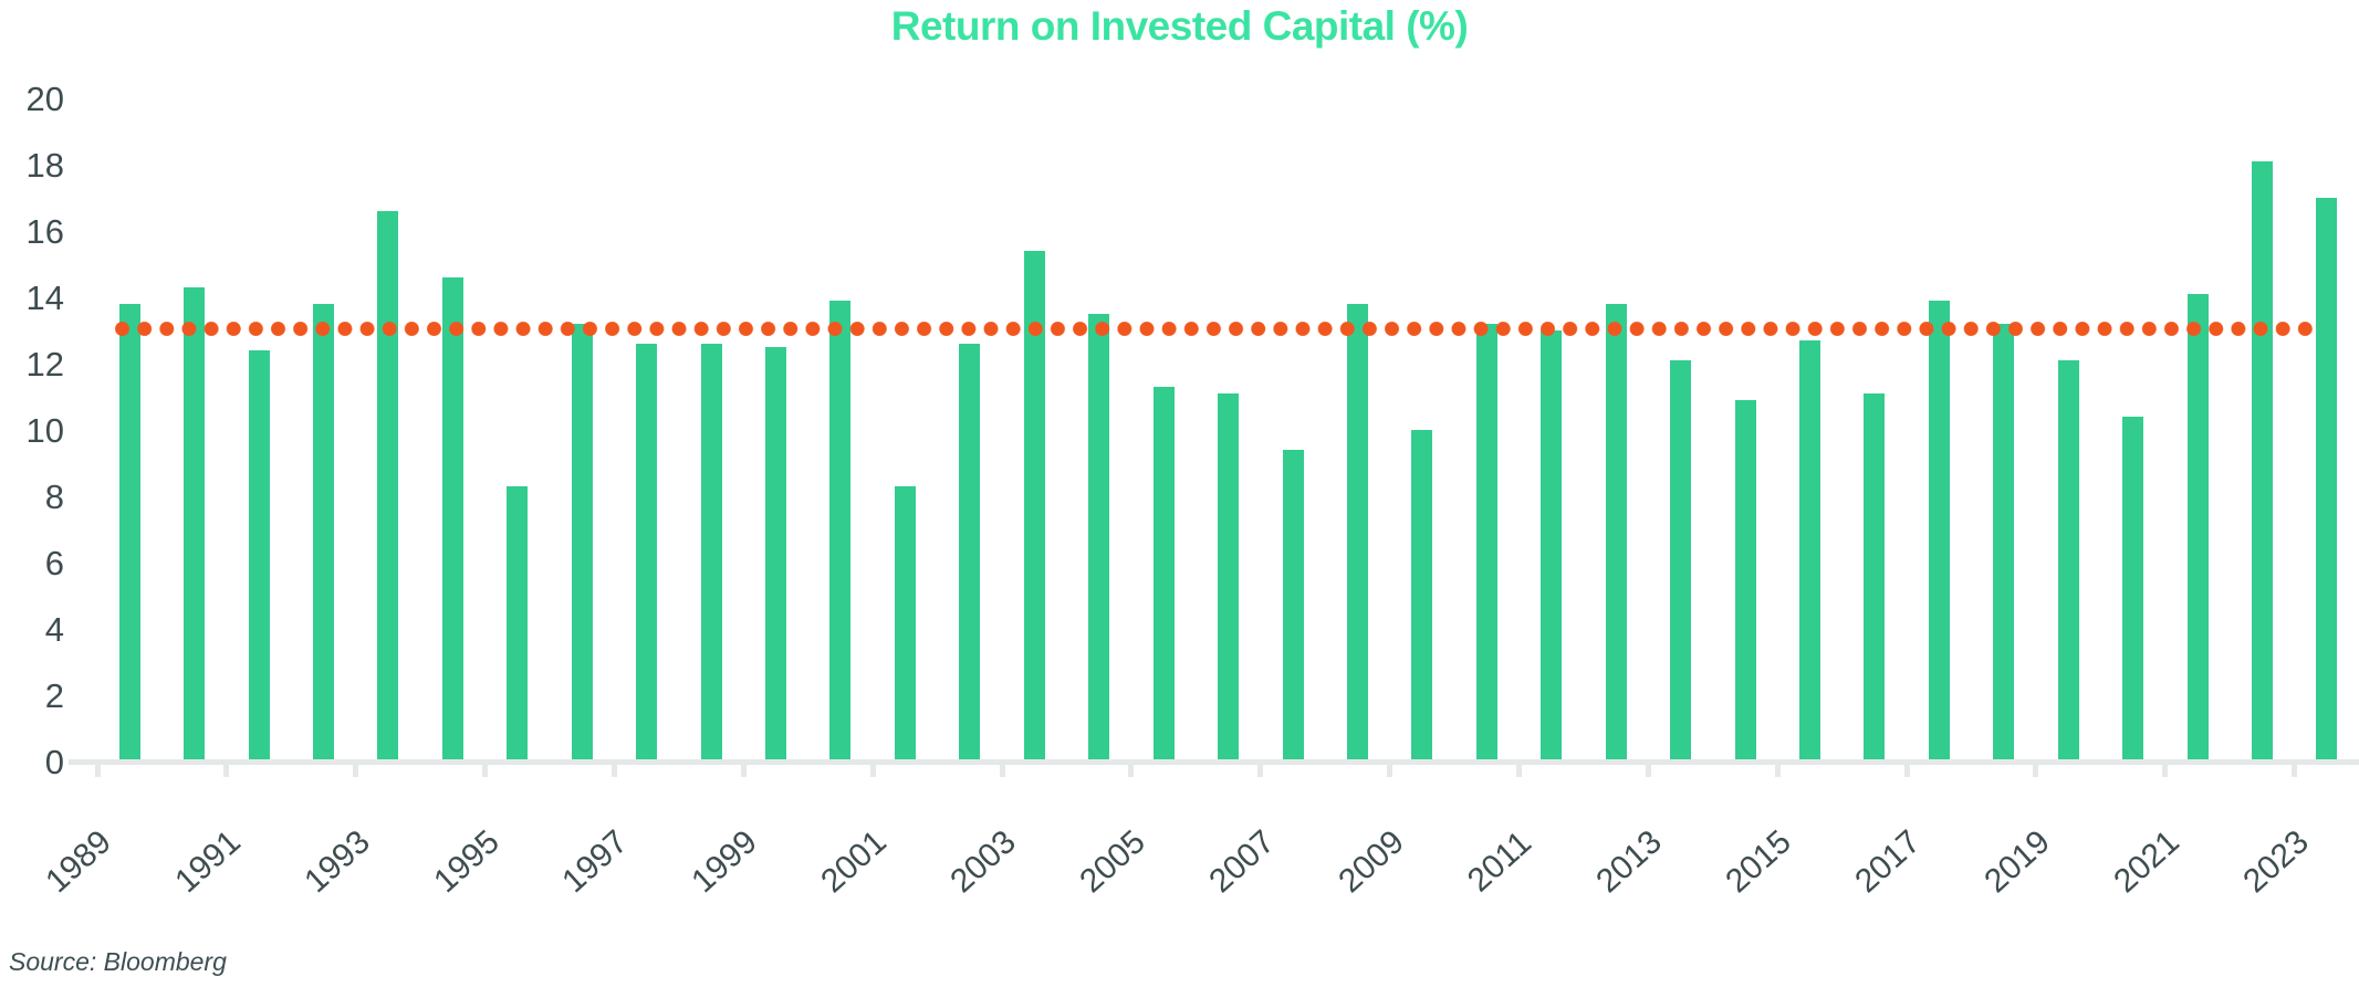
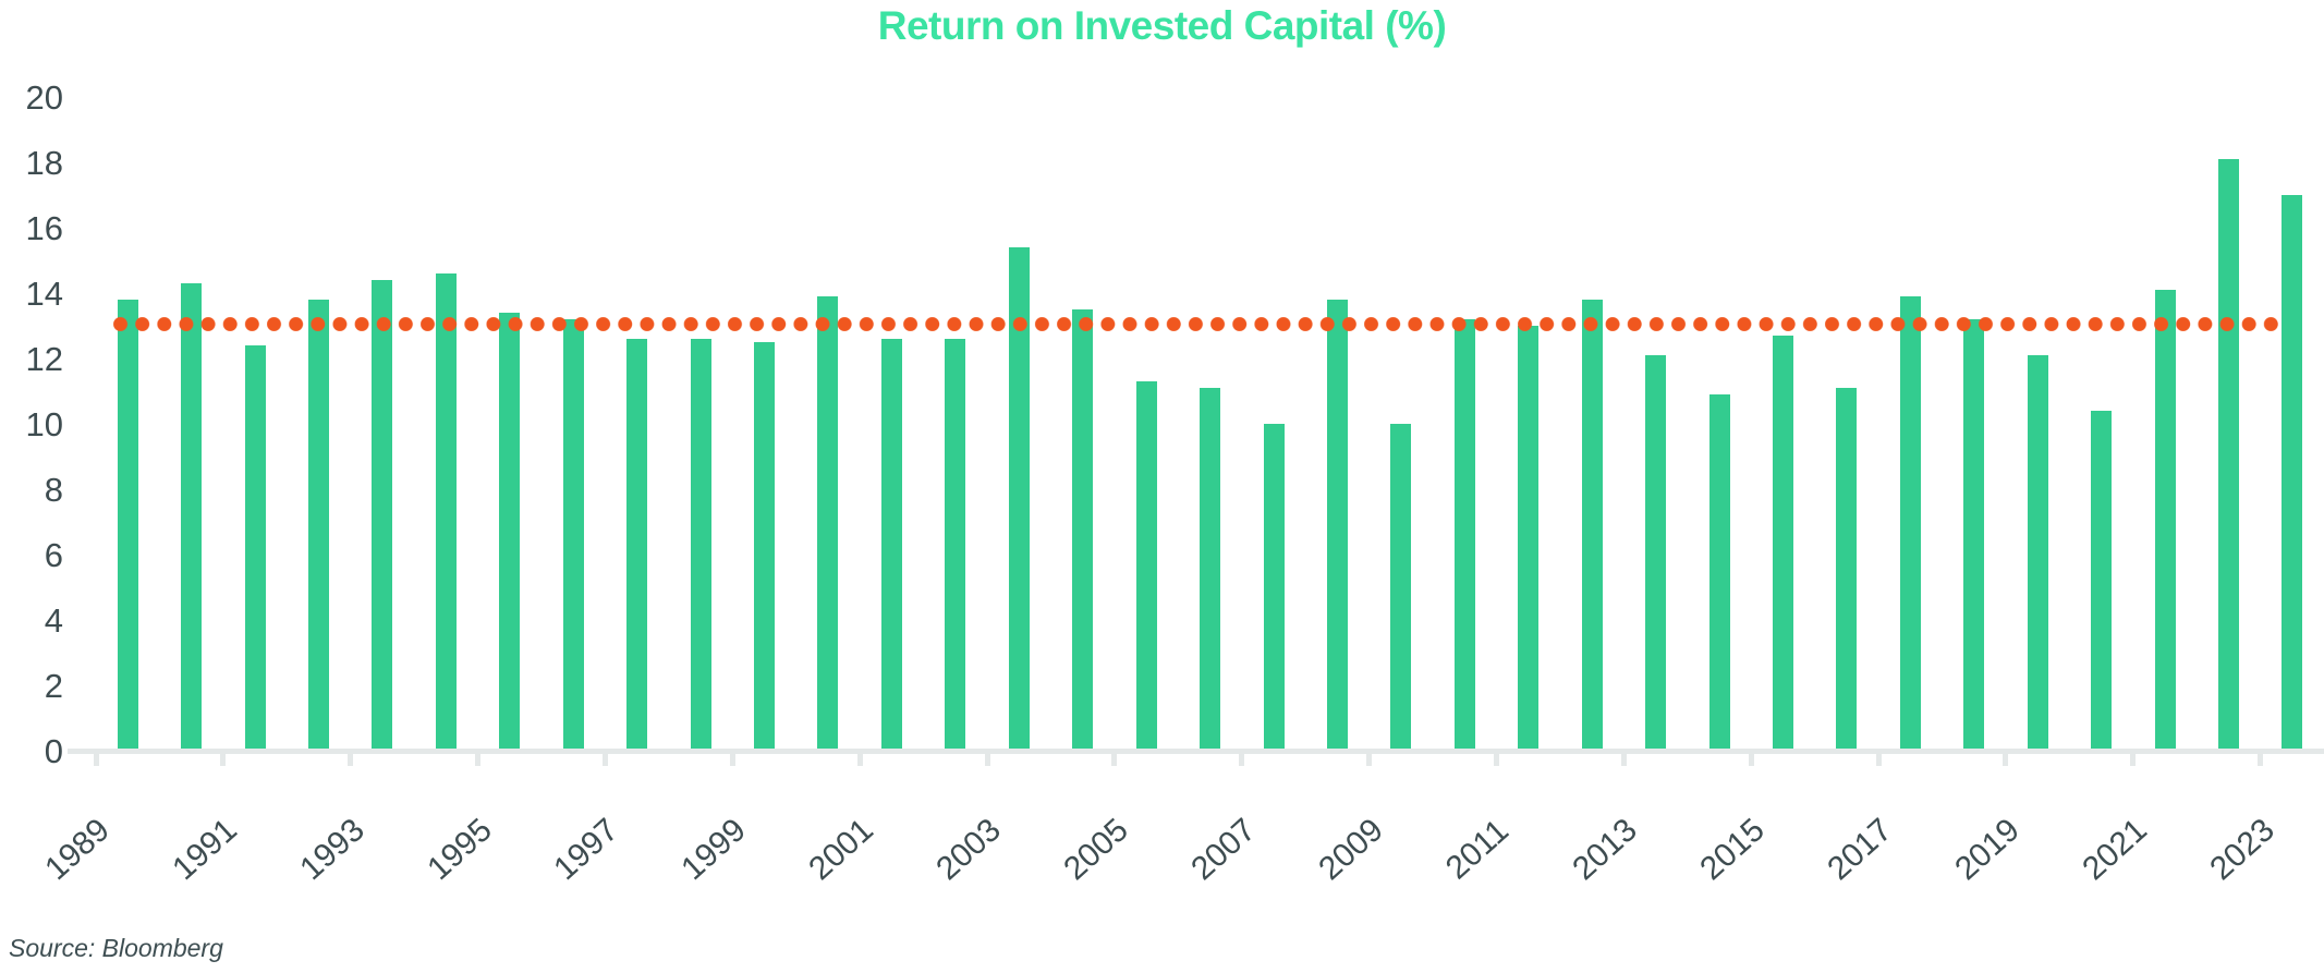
1993: 16.6 -> 14.4
1995: 8.3 -> 13.4
2001: 8.3 -> 12.6
2007: 9.4 -> 10.0
